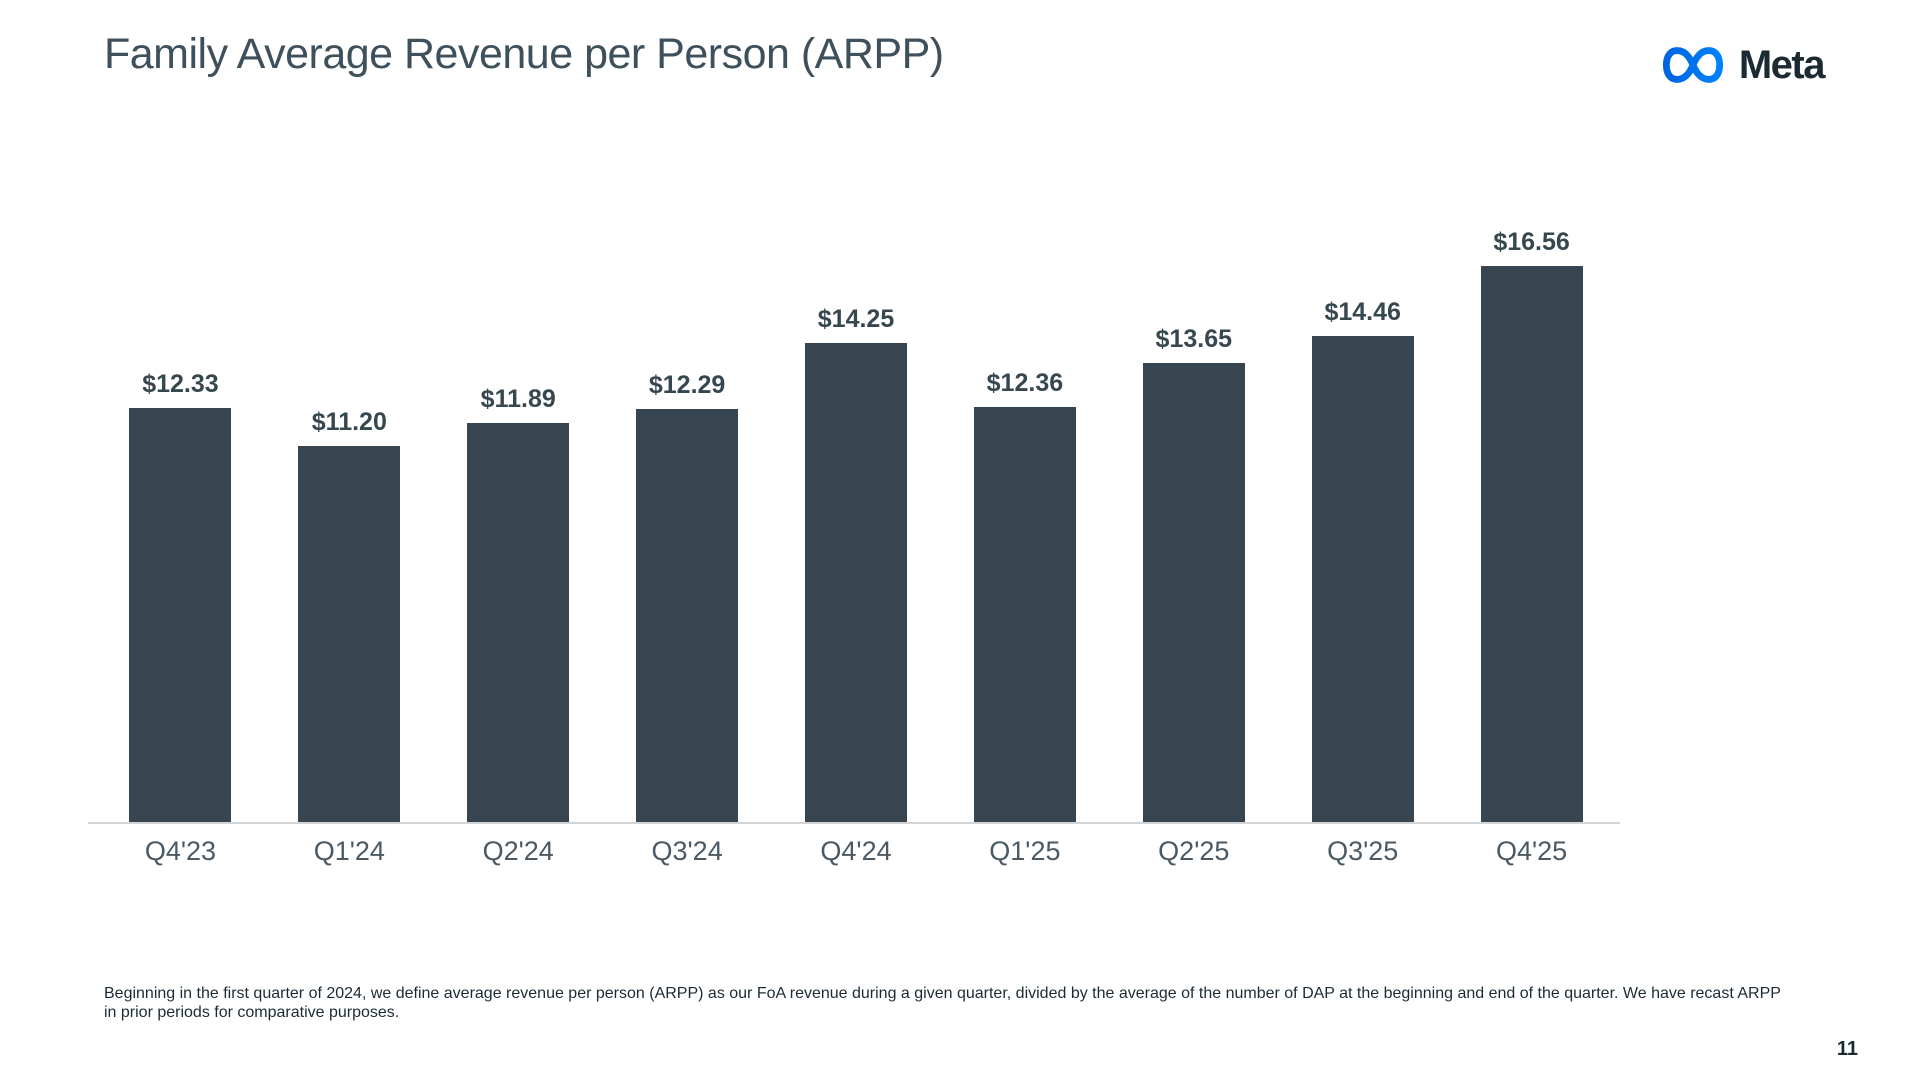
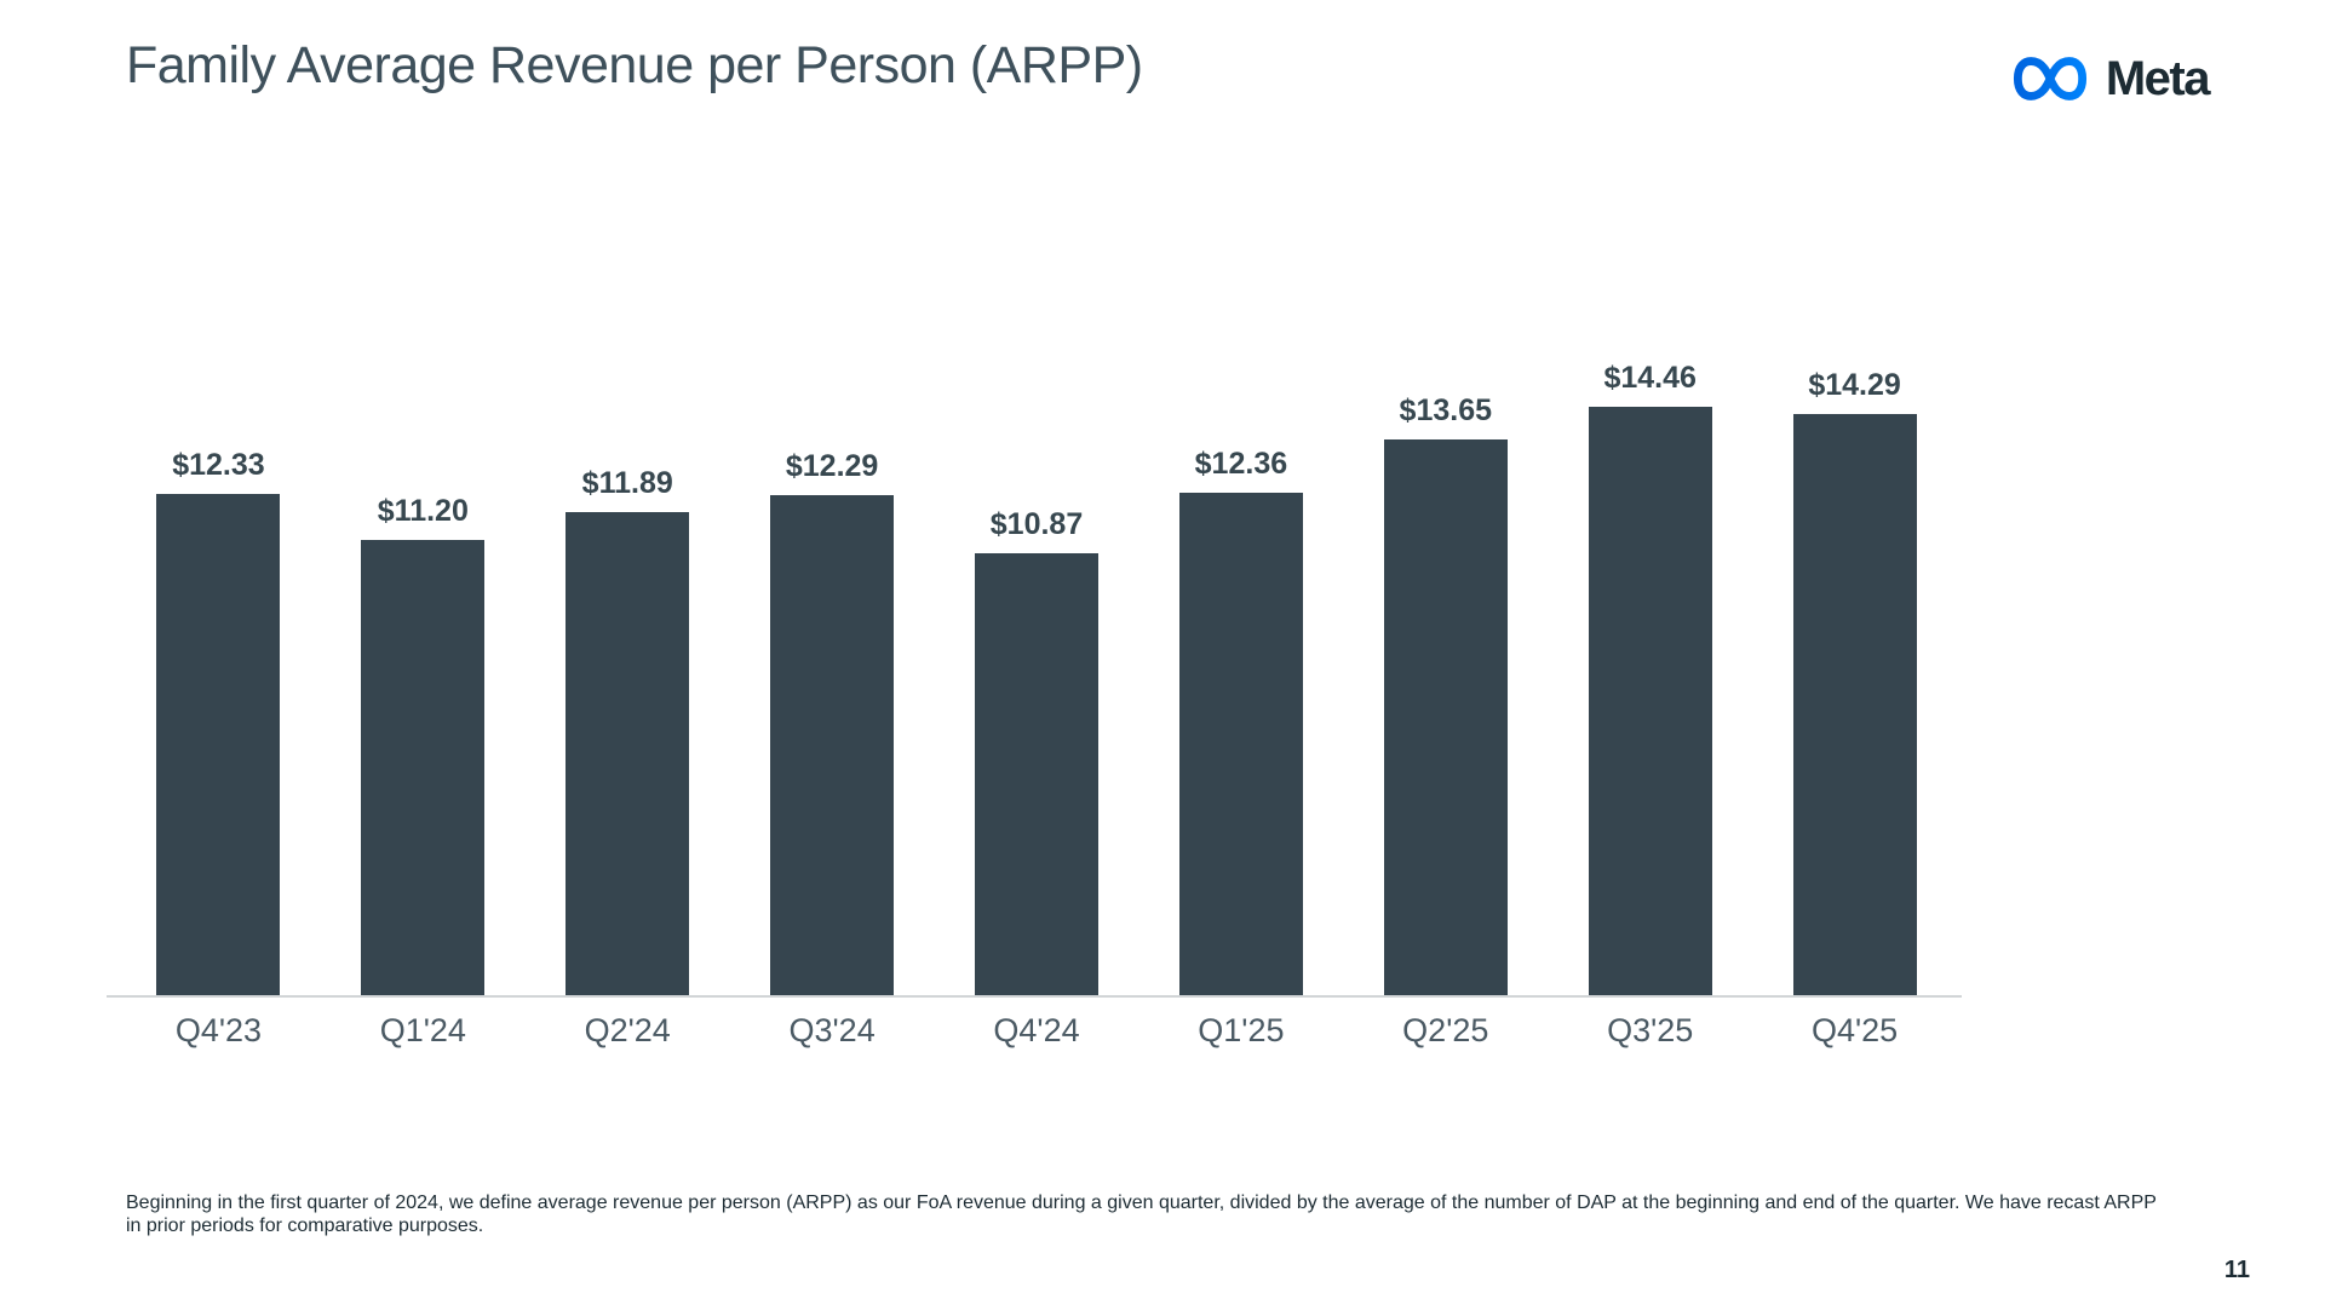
Q4'24: $14.25 -> $10.87
Q4'25: $16.56 -> $14.29
